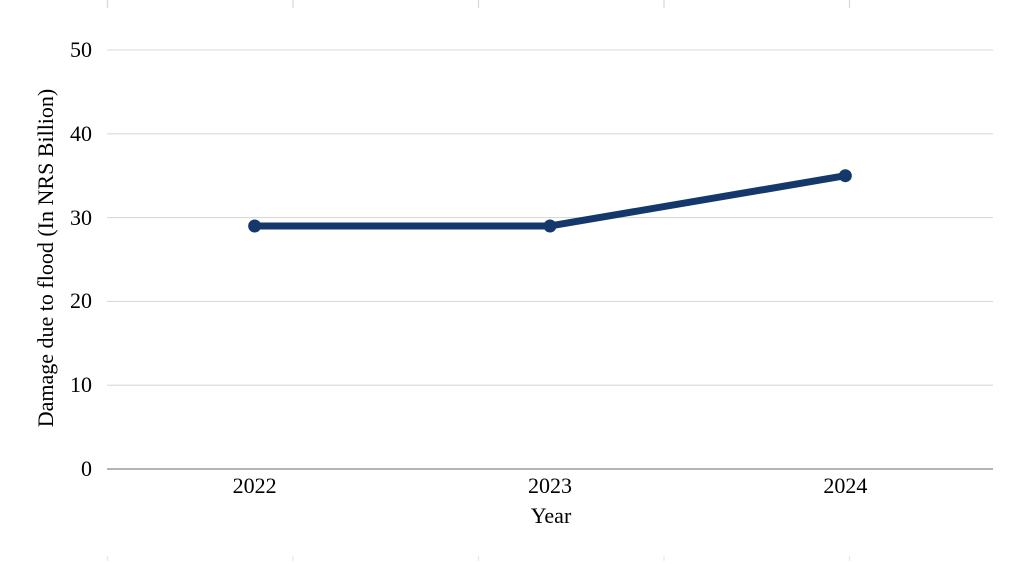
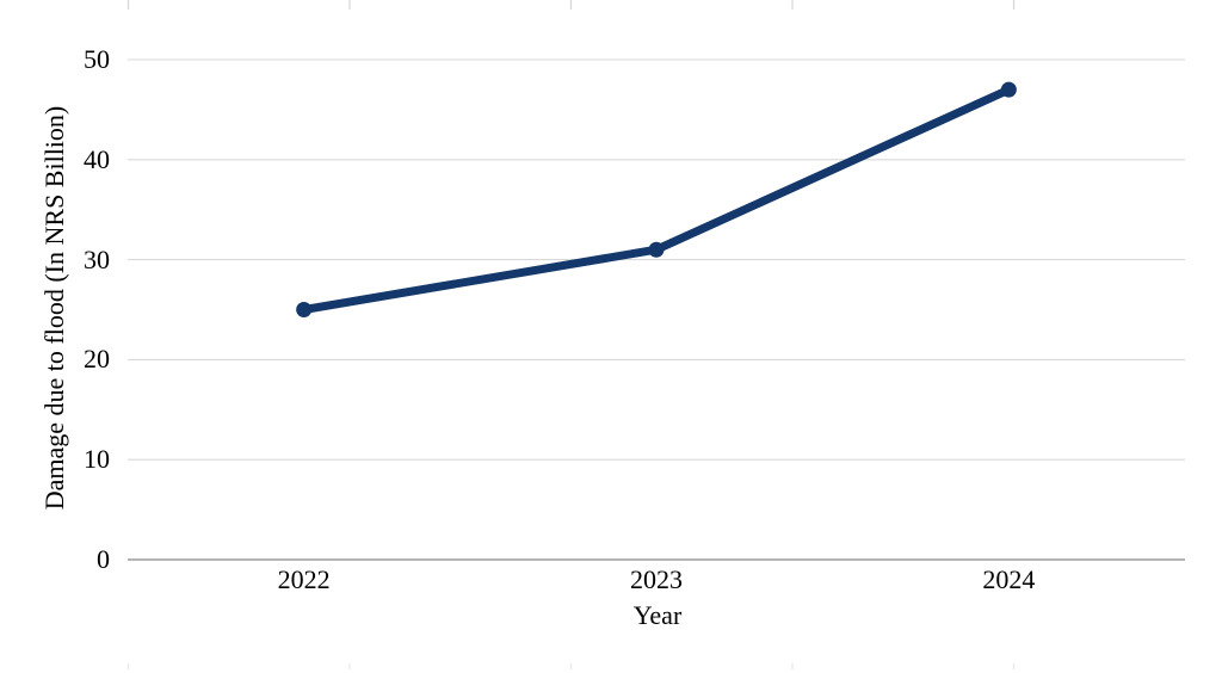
2022: 29 -> 25
2023: 29 -> 31
2024: 35 -> 47
